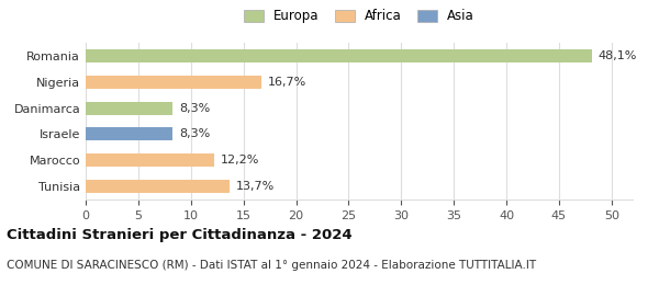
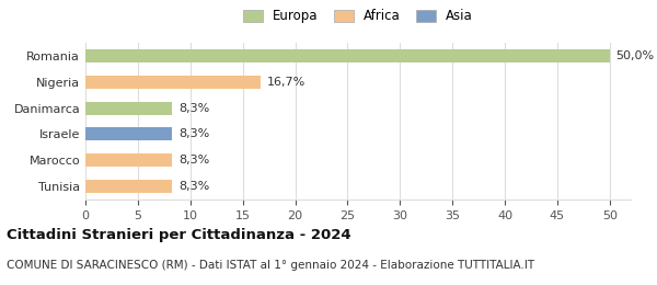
Romania: 48,1% -> 50,0%
Marocco: 12,2% -> 8,3%
Tunisia: 13,7% -> 8,3%
